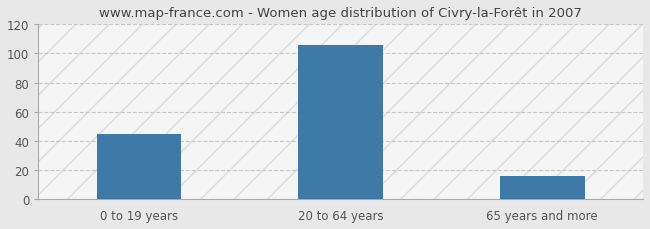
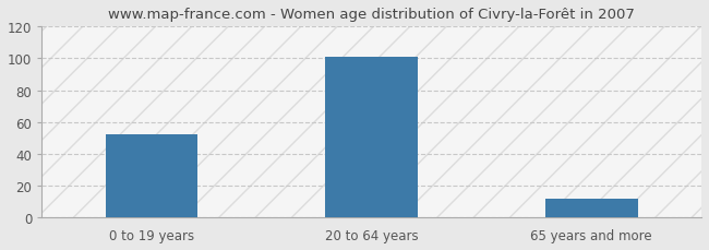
0 to 19 years: 45 -> 52
20 to 64 years: 106 -> 101
65 years and more: 16 -> 12
